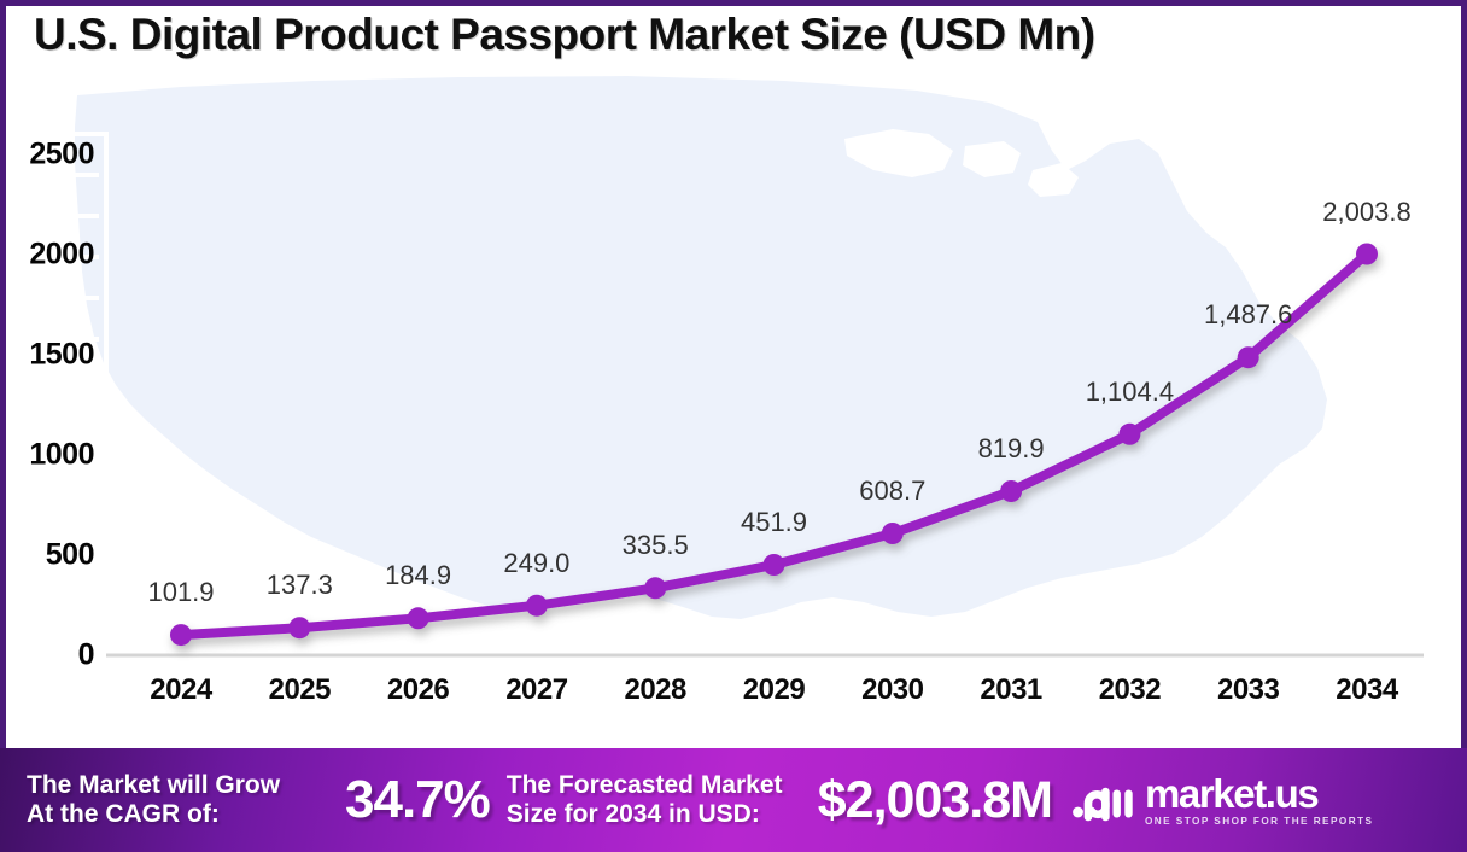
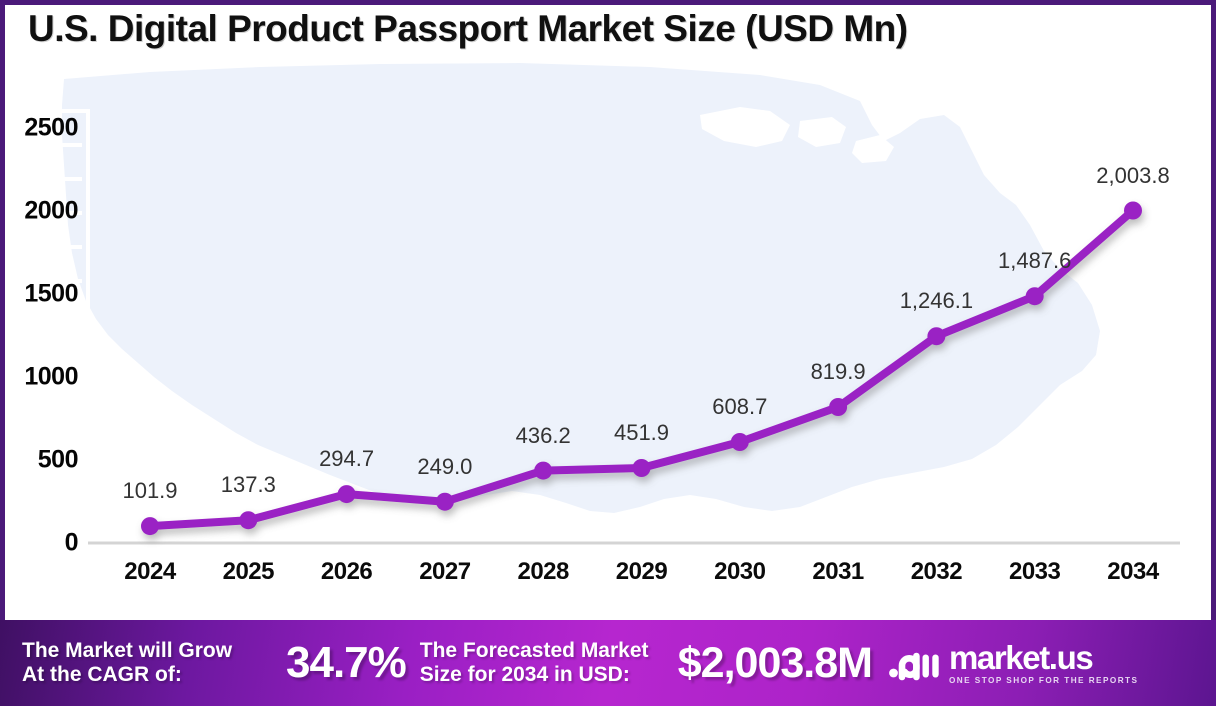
2026: 184.9 -> 294.7
2028: 335.5 -> 436.2
2032: 1,104.4 -> 1,246.1
